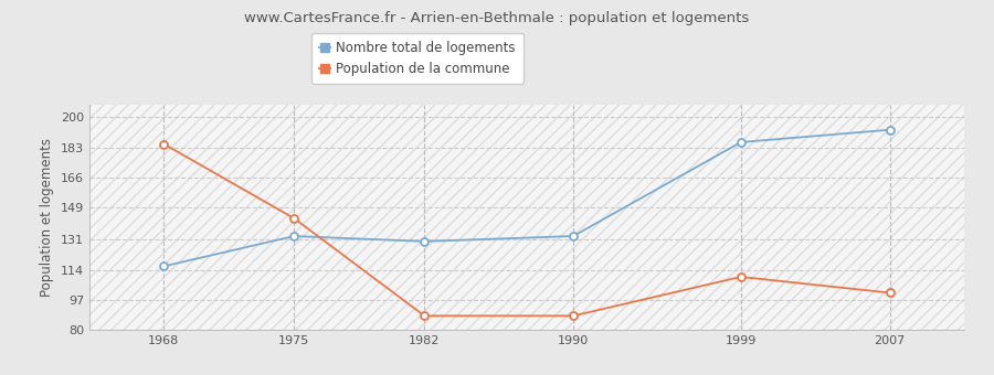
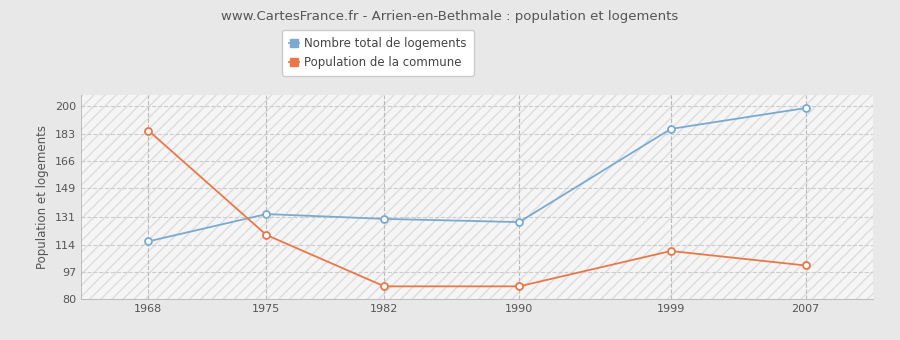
Population de la commune/1975: 143 -> 120
Nombre total de logements/1990: 133 -> 128
Nombre total de logements/2007: 193 -> 199
